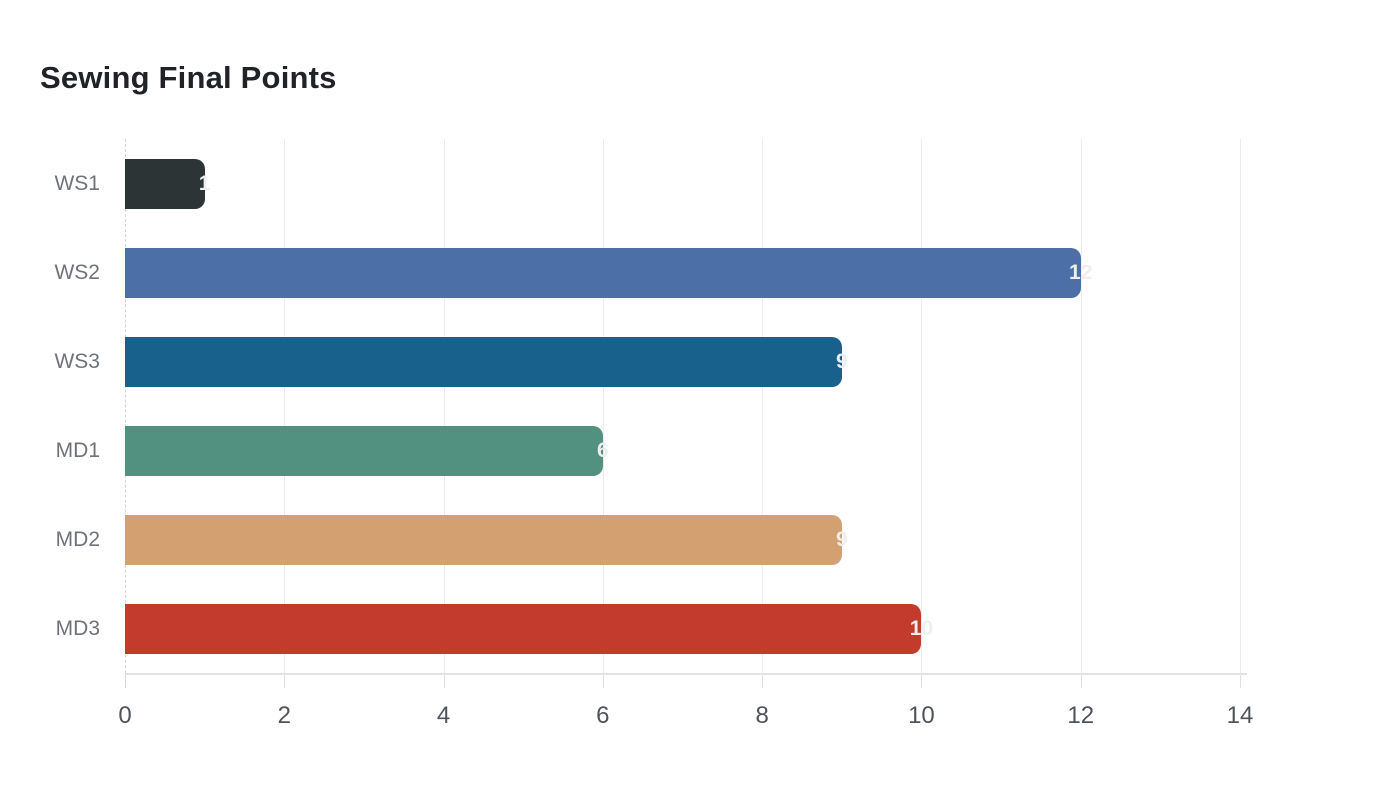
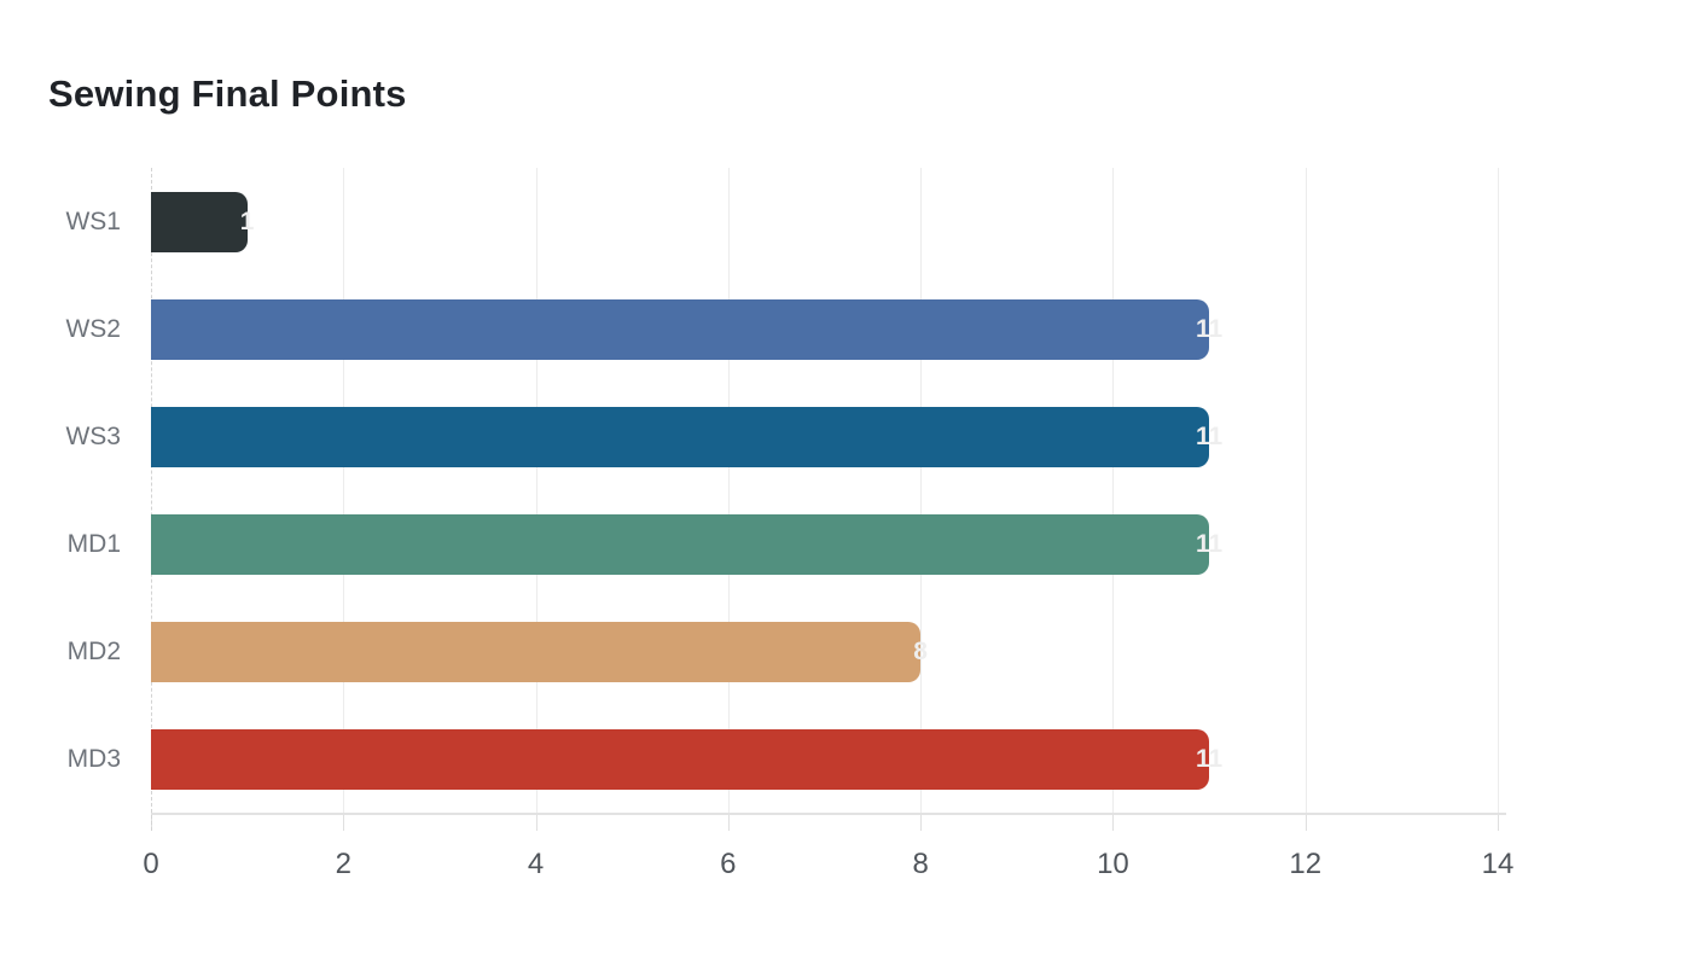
WS2: 12 -> 11
WS3: 9 -> 11
MD1: 6 -> 11
MD2: 9 -> 8
MD3: 10 -> 11
